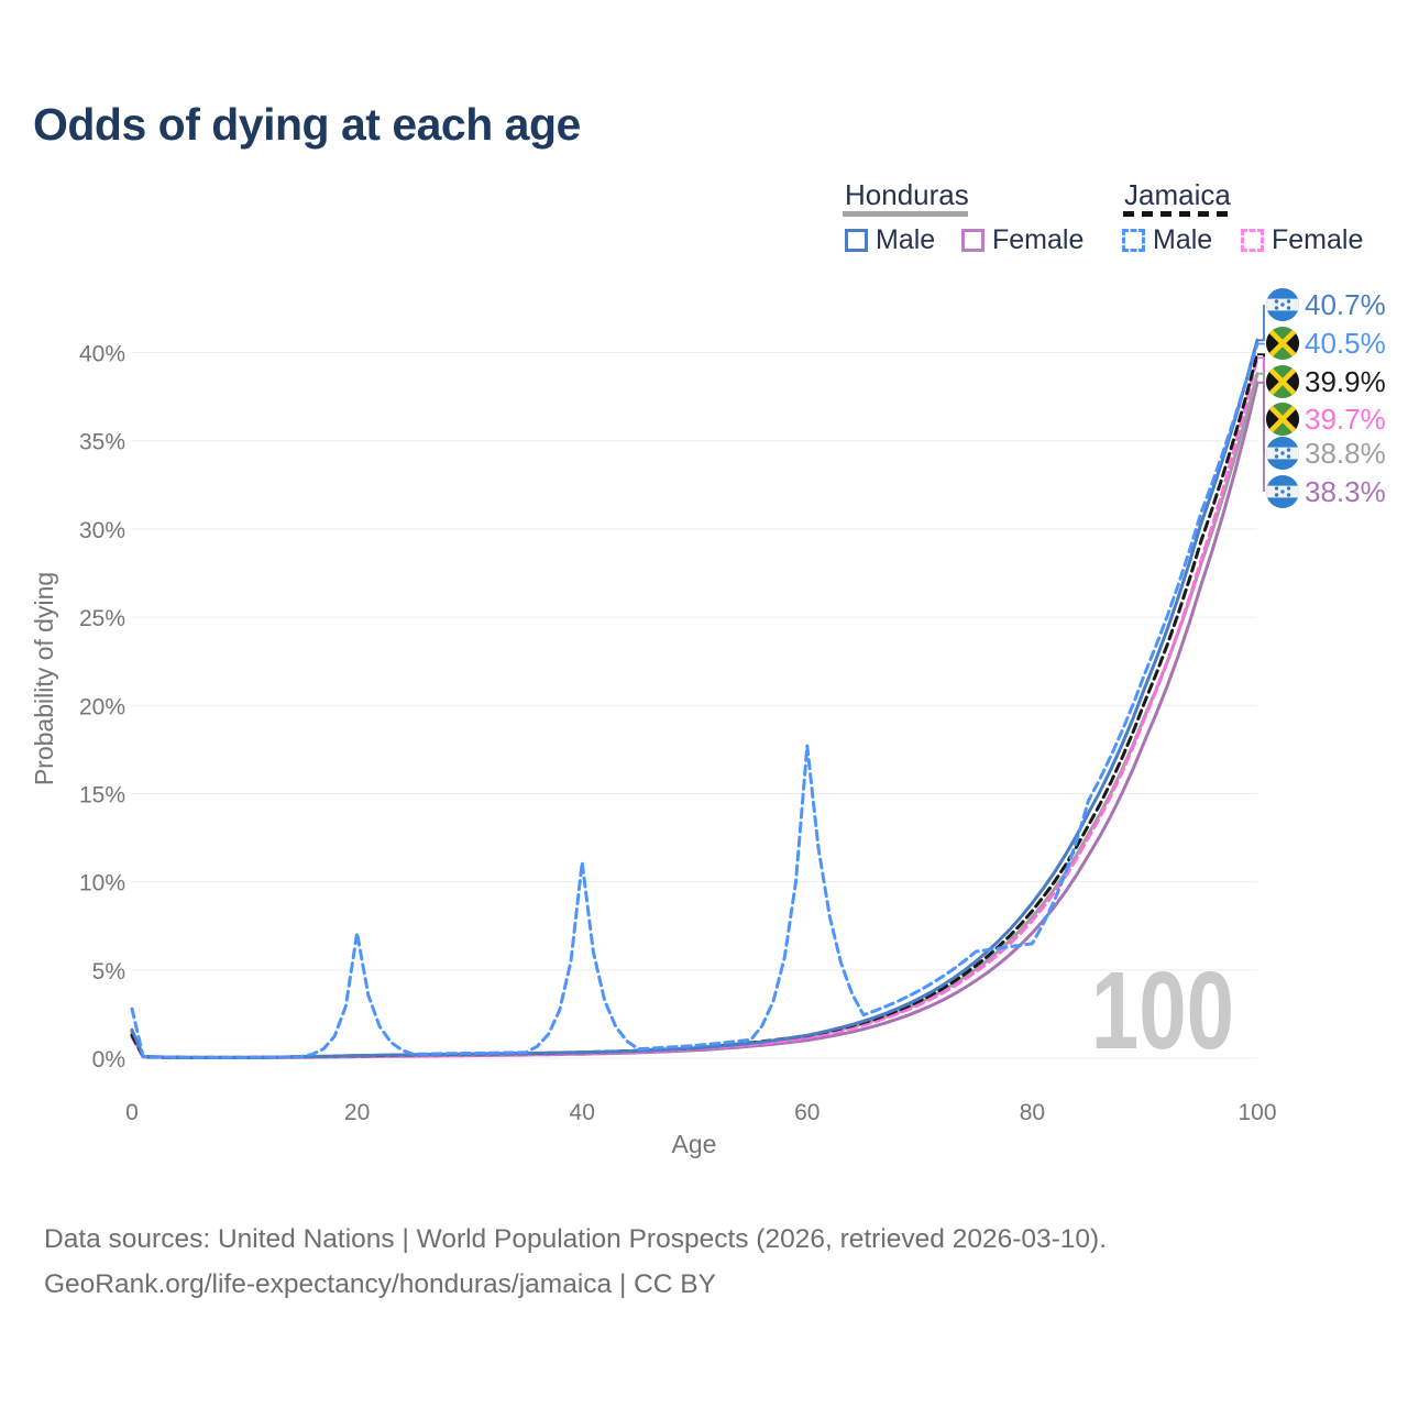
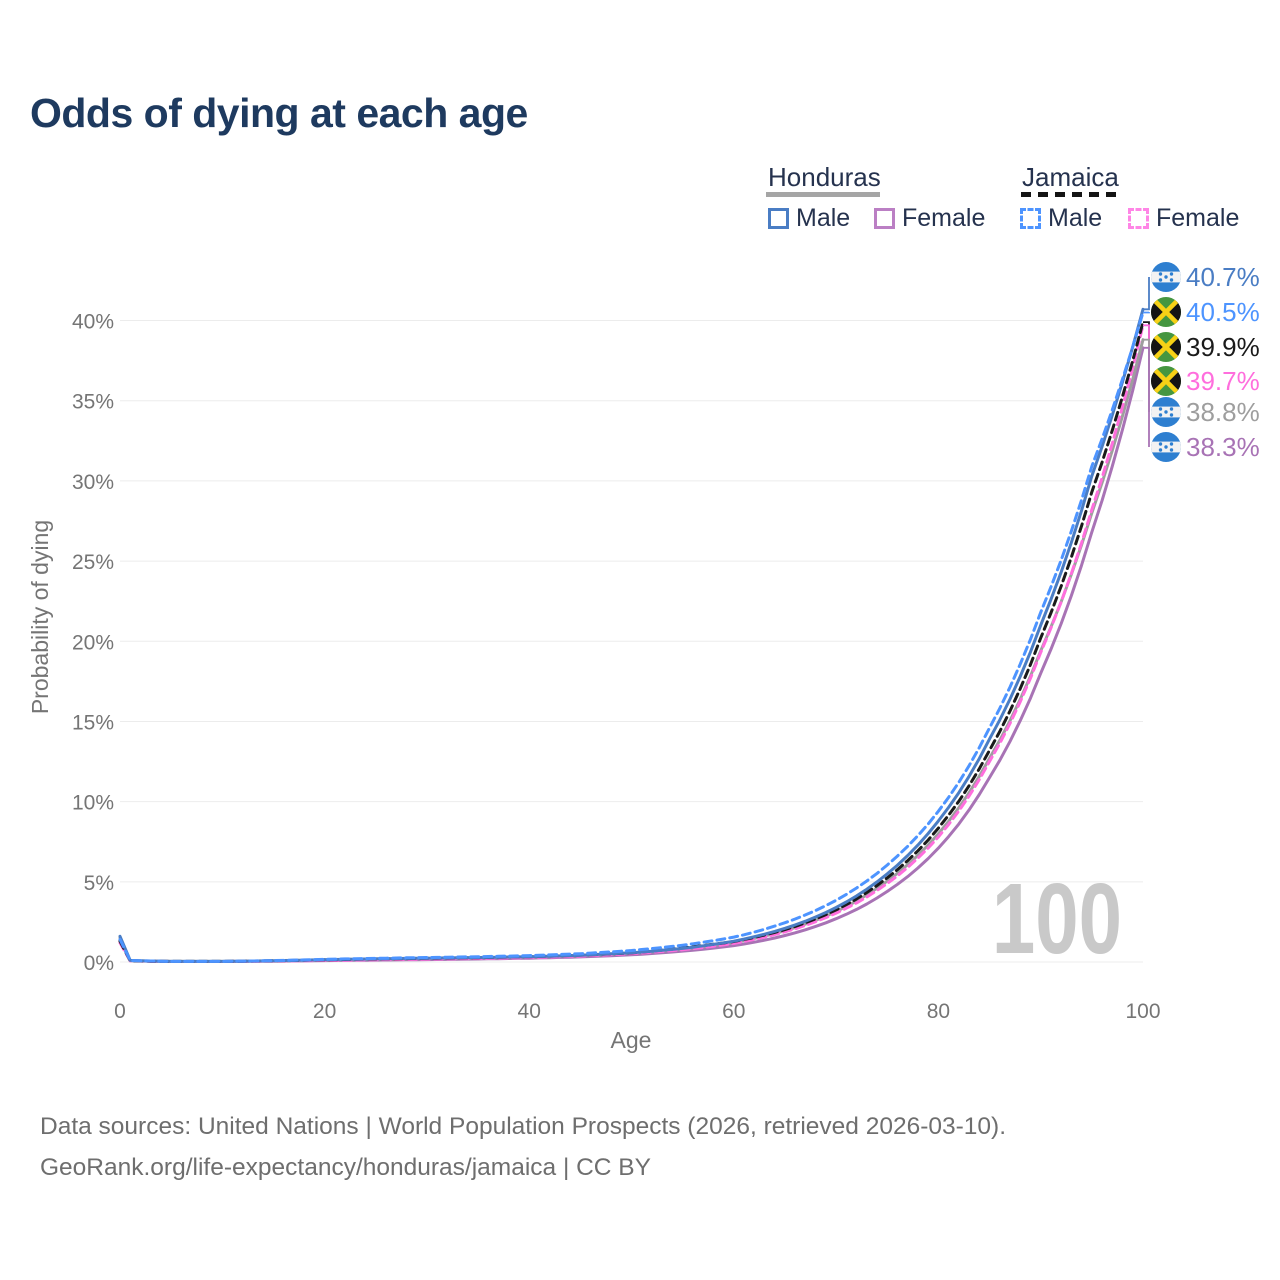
Jamaica Male/0: 2.8% -> 1.4%
Jamaica Male/20: 7.1% -> 0.2%
Jamaica Male/40: 11.1% -> 0.4%
Jamaica Male/60: 17.7% -> 1.6%
Jamaica Male/80: 6.5% -> 9.4%
